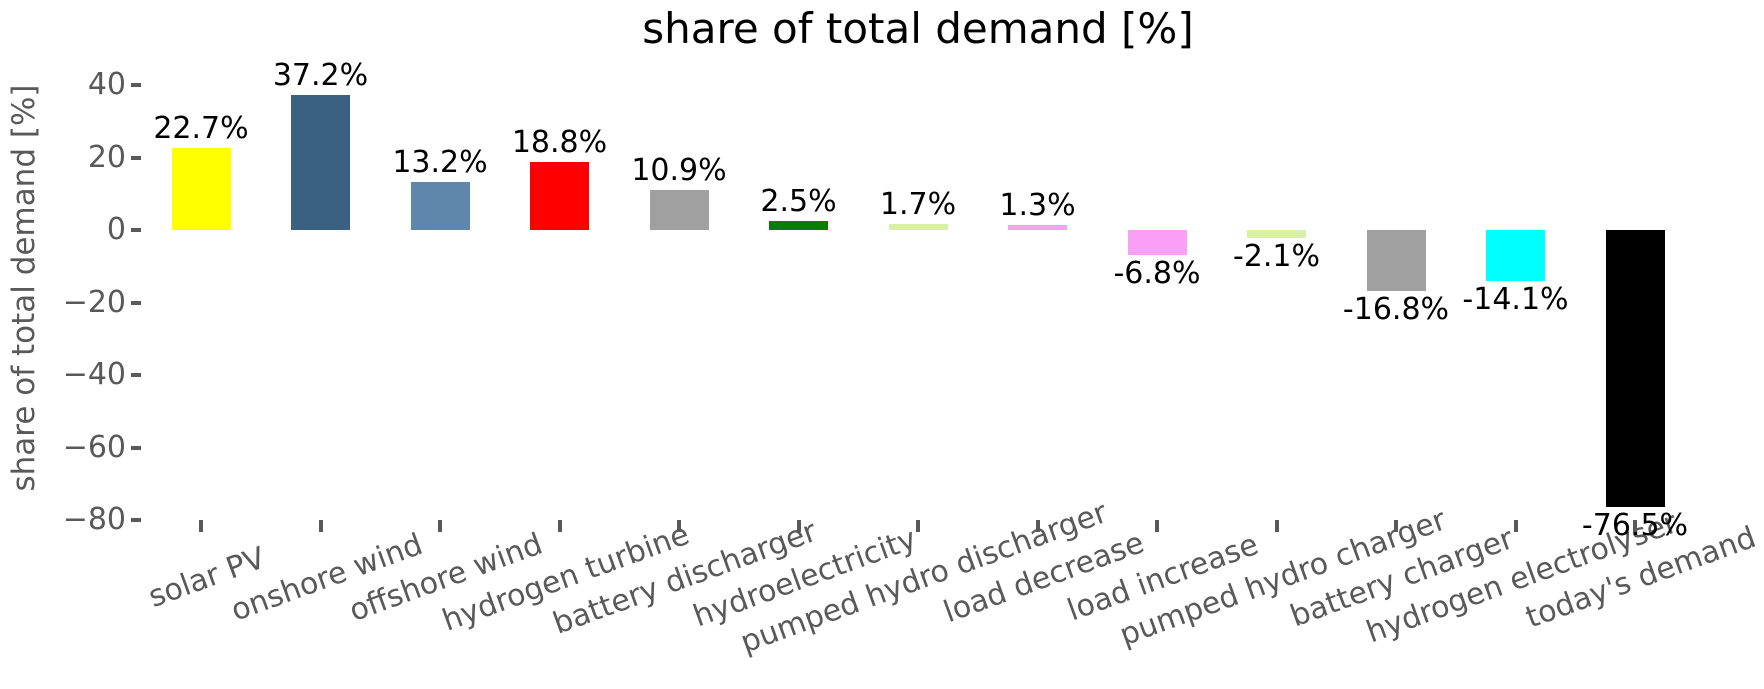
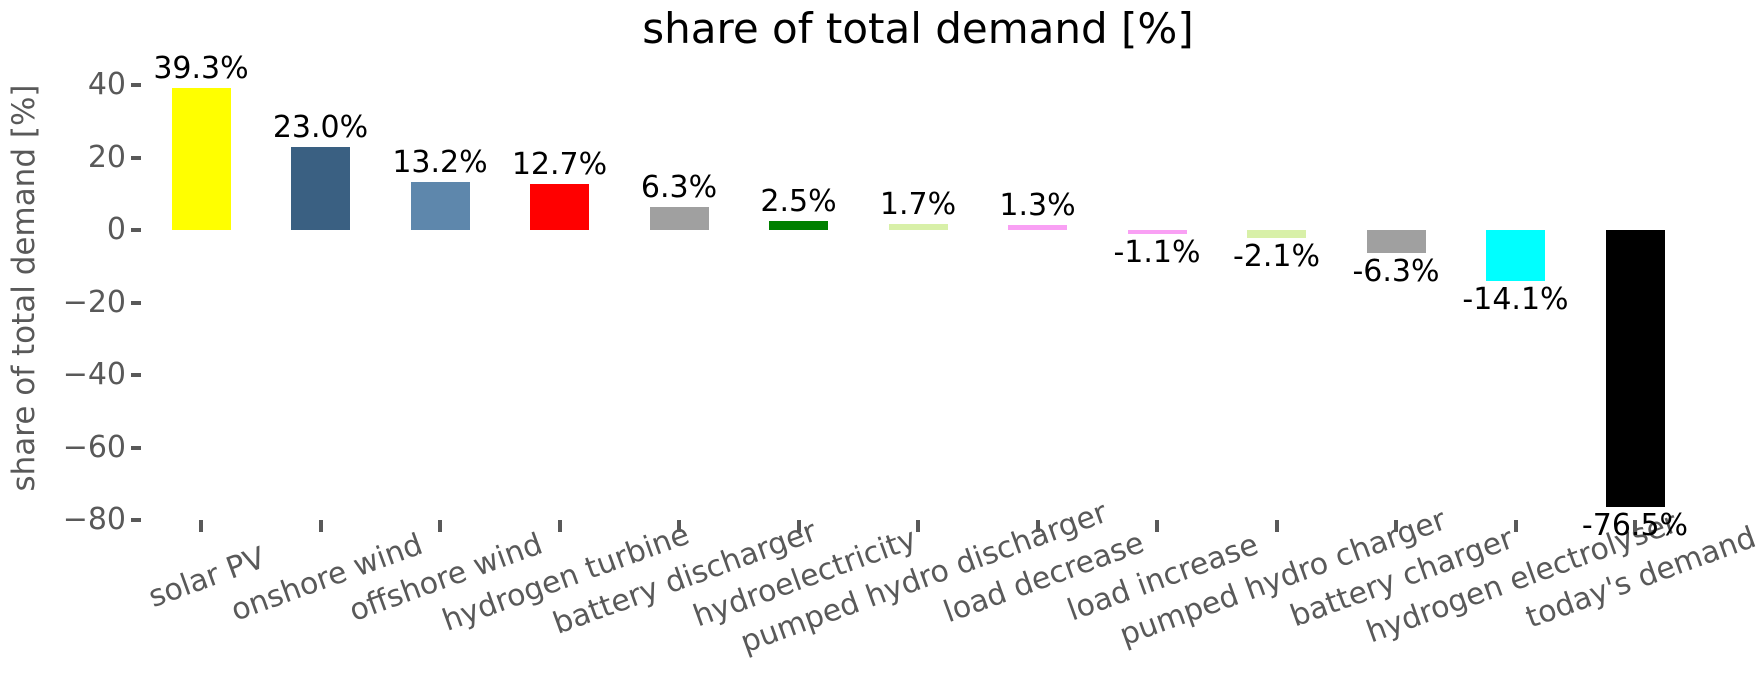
solar PV: 22.7% -> 39.3%
onshore wind: 37.2% -> 23.0%
hydrogen turbine: 18.8% -> 12.7%
battery discharger: 10.9% -> 6.3%
load increase: -6.8% -> -1.1%
battery charger: -16.8% -> -6.3%
